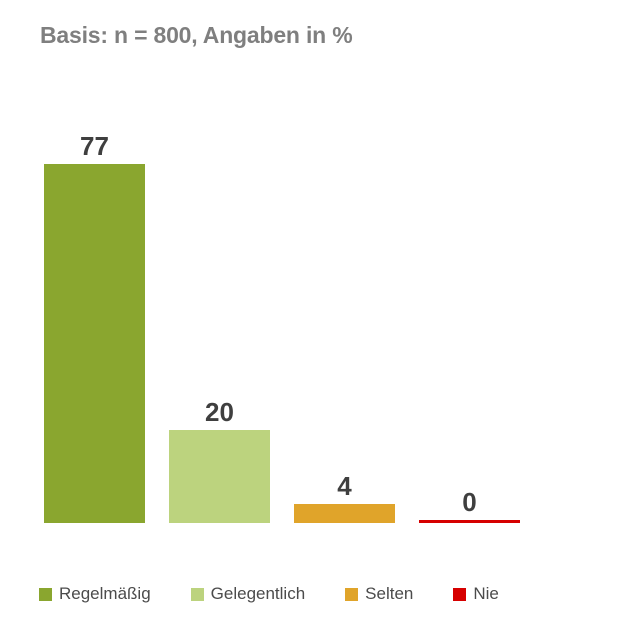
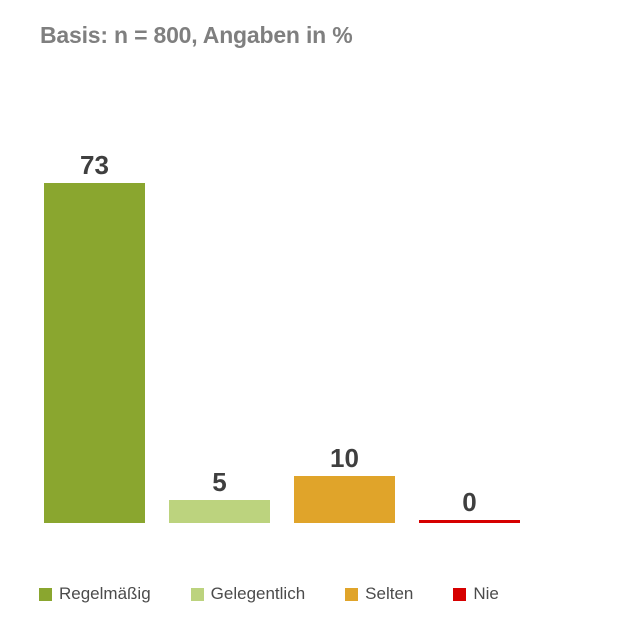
Regelmäßig: 77 -> 73
Gelegentlich: 20 -> 5
Selten: 4 -> 10
